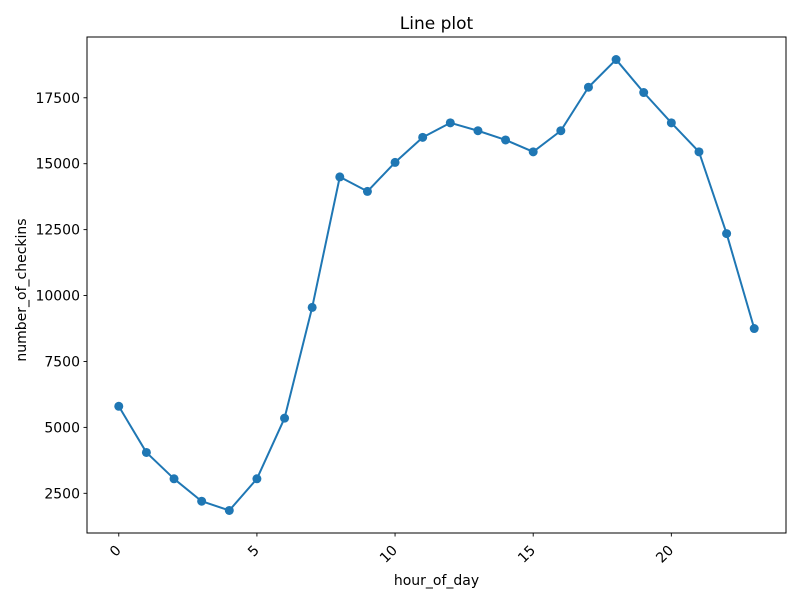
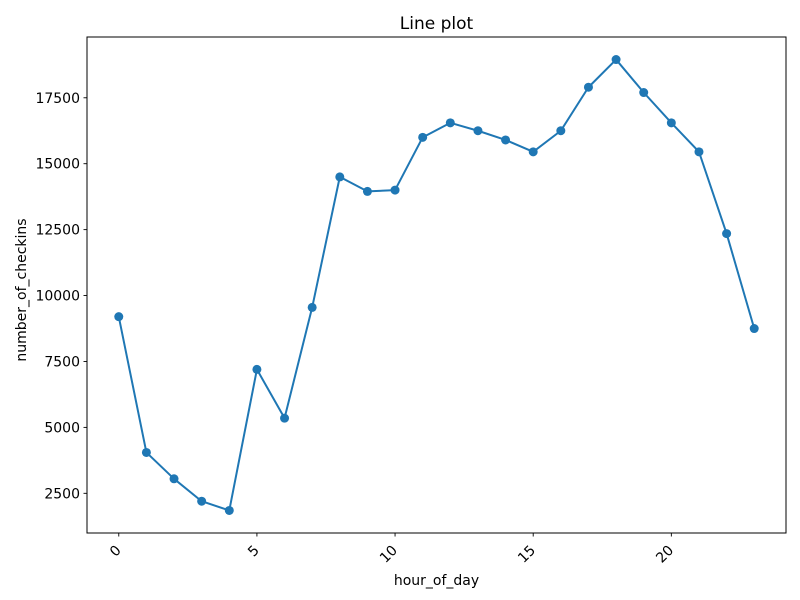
0: 5800 -> 9200
5: 3000 -> 7200
10: 15000 -> 14000
